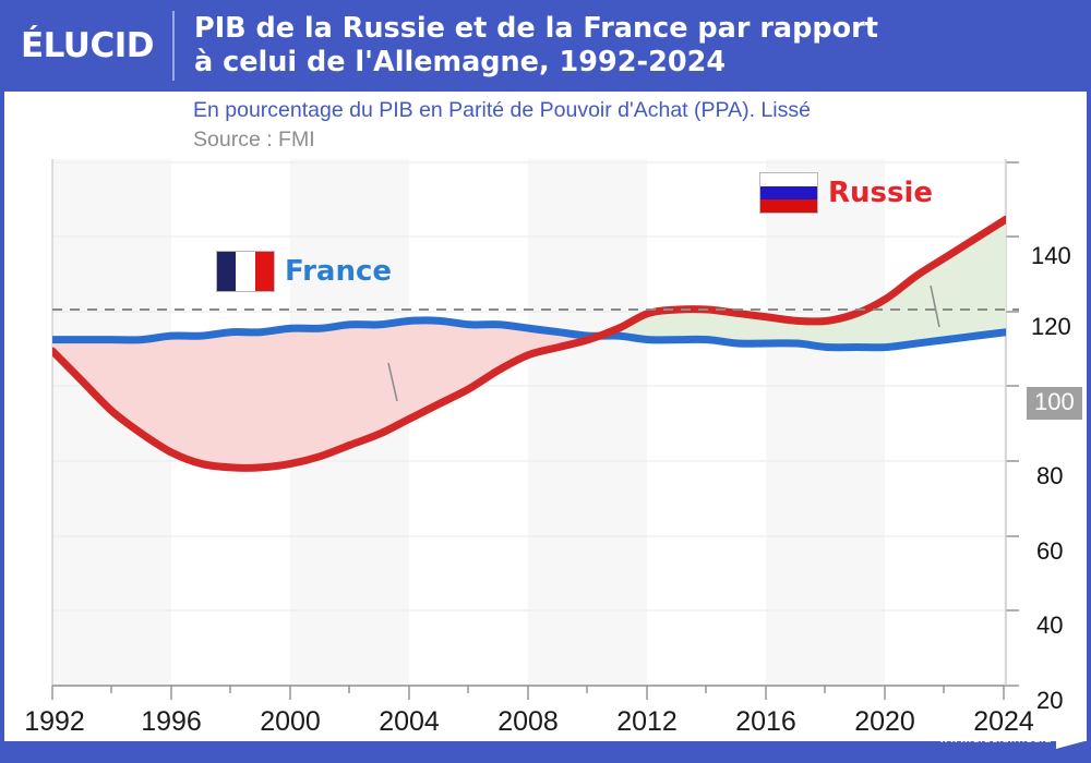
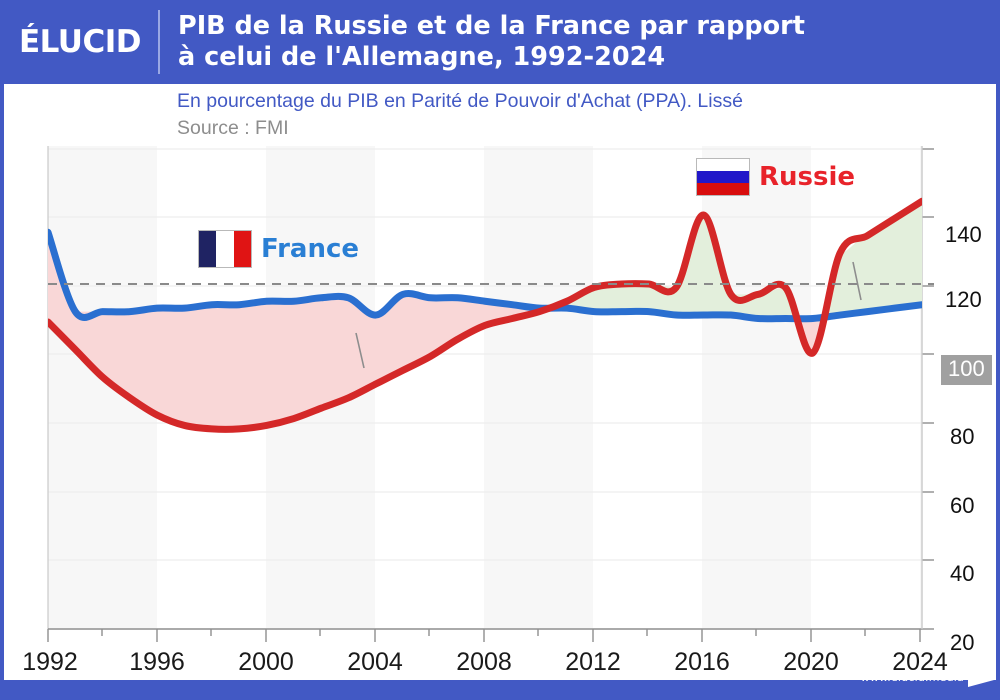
France/1992: 92 -> 115
France/2004: 97 -> 91
Russie/2016: 98 -> 120
Russie/2020: 103 -> 80
